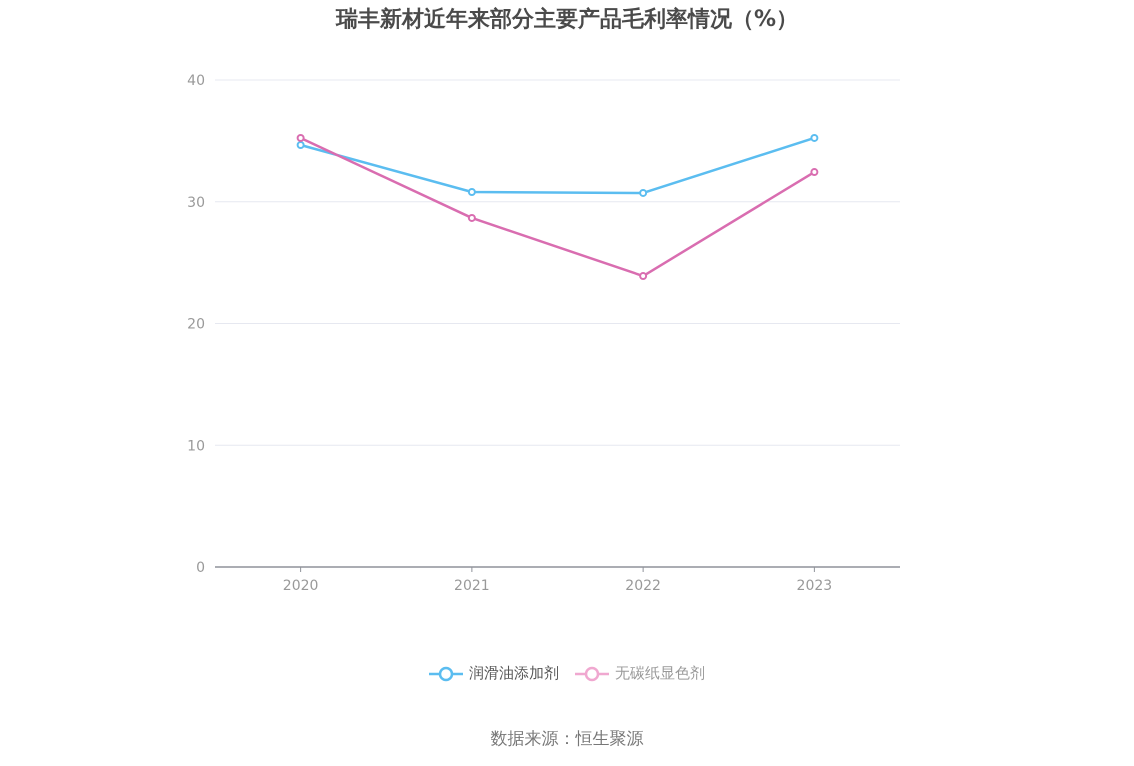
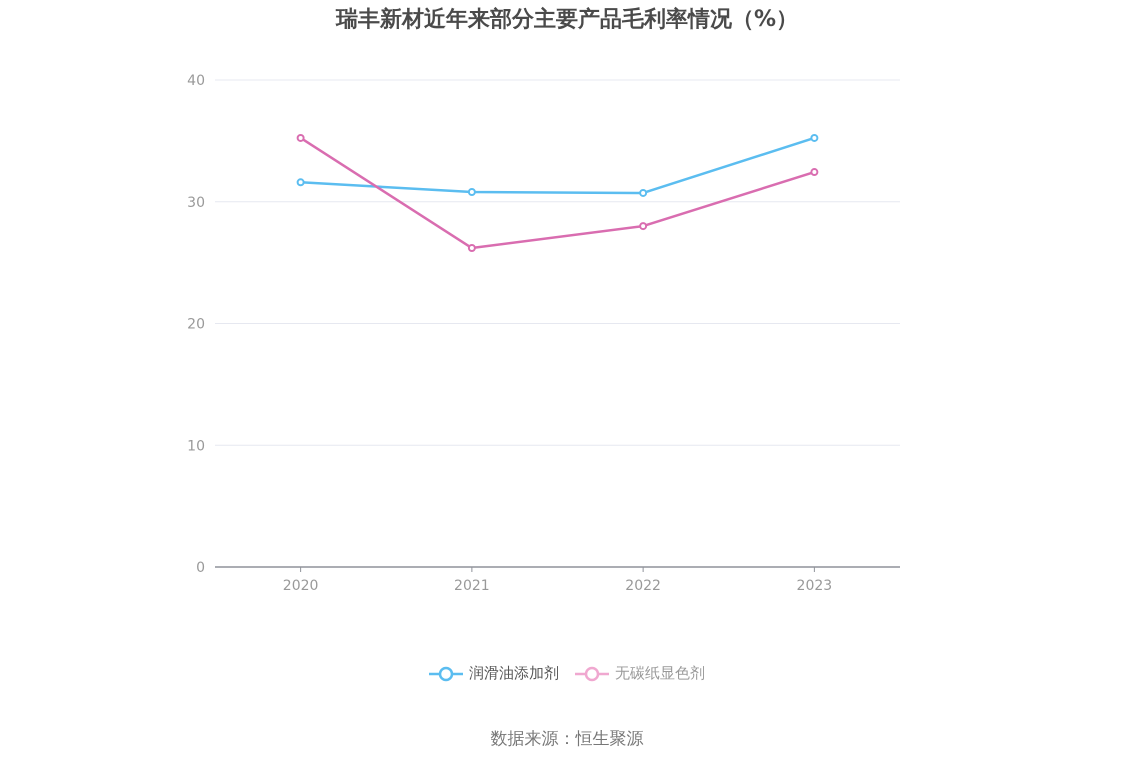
润滑油添加剂/2020: 34.7 -> 31.6
无碳纸显色剂/2021: 28.7 -> 26.2
无碳纸显色剂/2022: 23.9 -> 28.0
